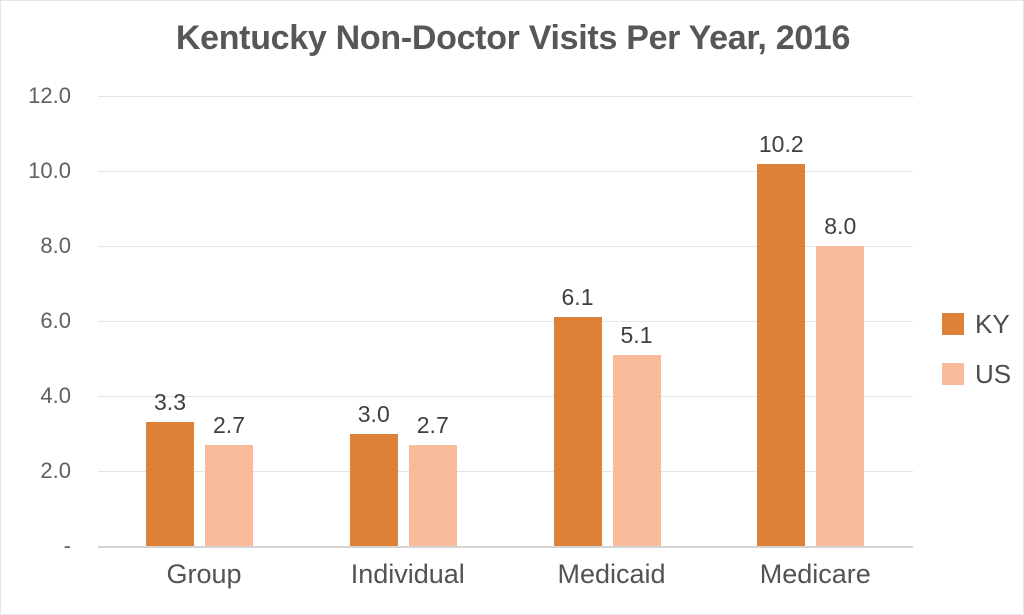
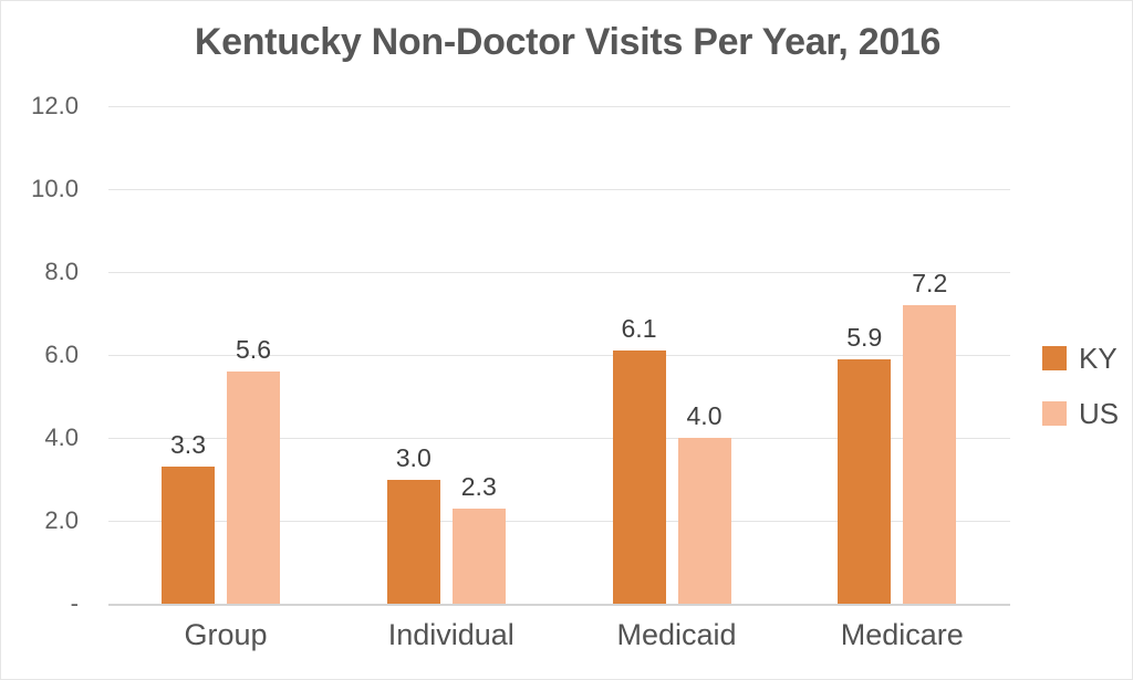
US/Group: 2.7 -> 5.6
US/Individual: 2.7 -> 2.3
US/Medicaid: 5.1 -> 4.0
KY/Medicare: 10.2 -> 5.9
US/Medicare: 8.0 -> 7.2
